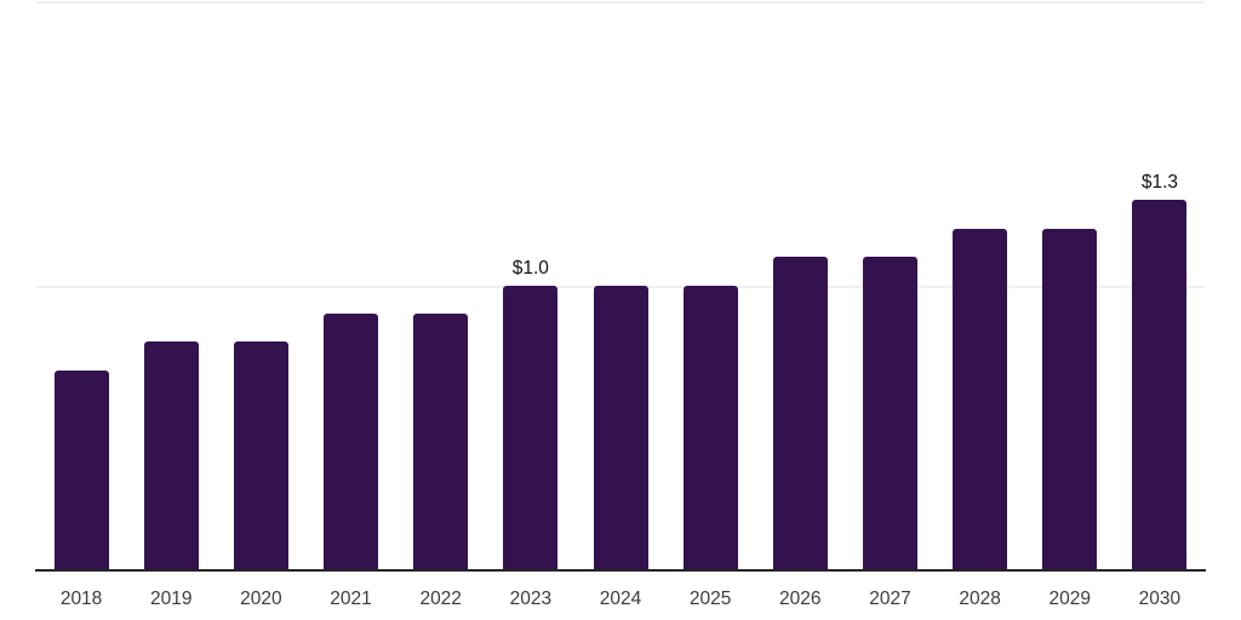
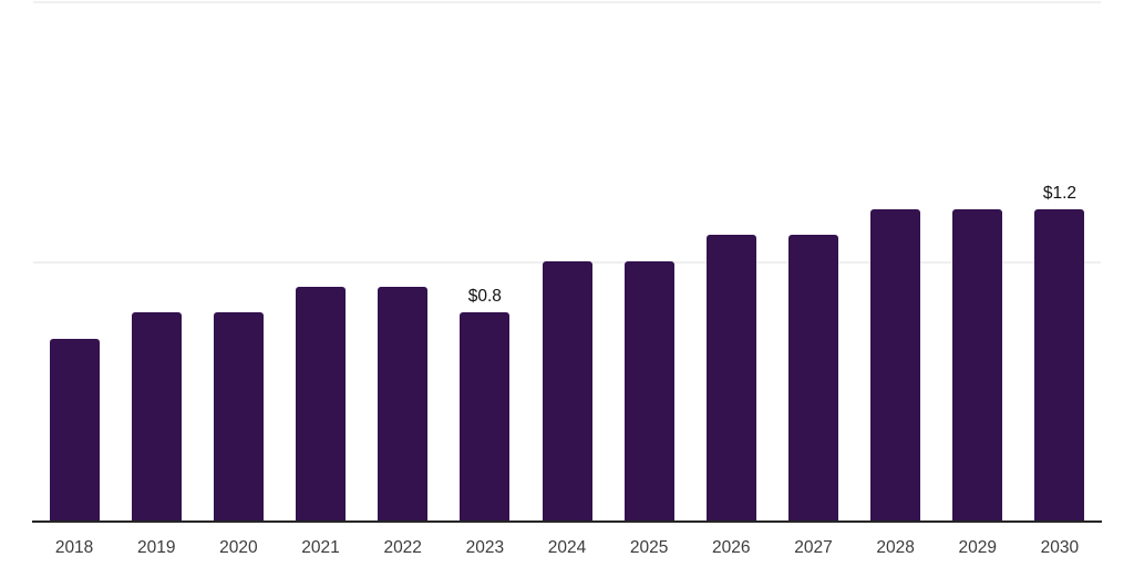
2023: $1.0 -> $0.8
2030: $1.3 -> $1.2
